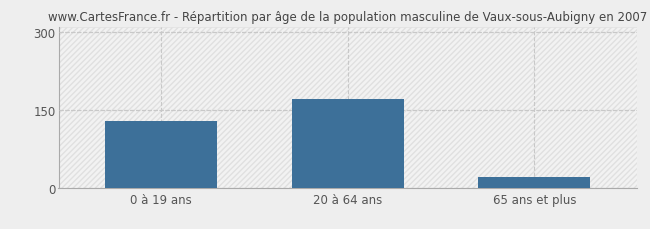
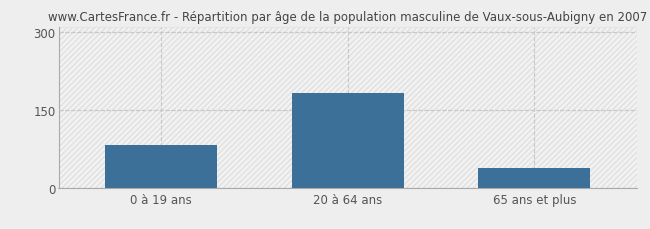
0 à 19 ans: 128 -> 82
20 à 64 ans: 170 -> 182
65 ans et plus: 20 -> 38
